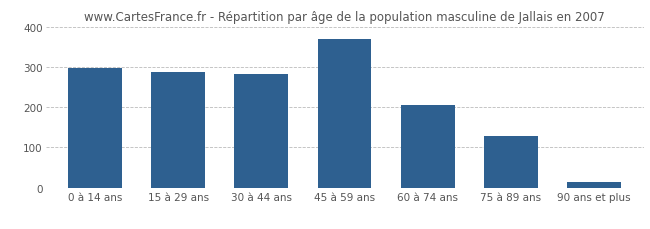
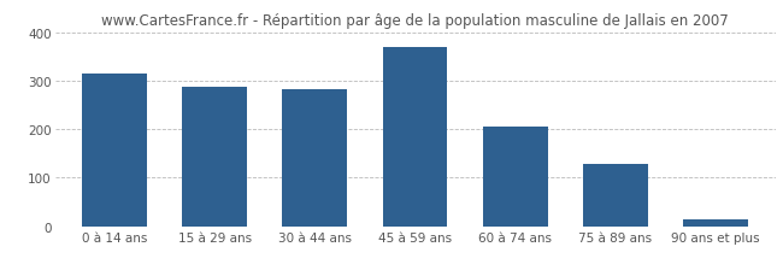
0 à 14 ans: 297 -> 315
